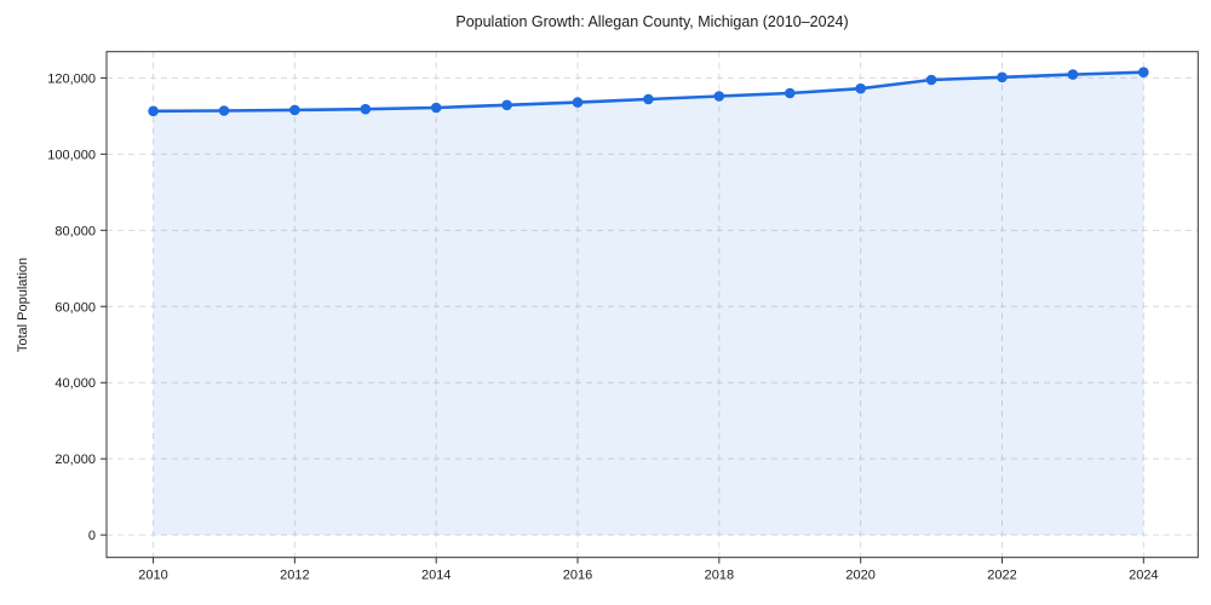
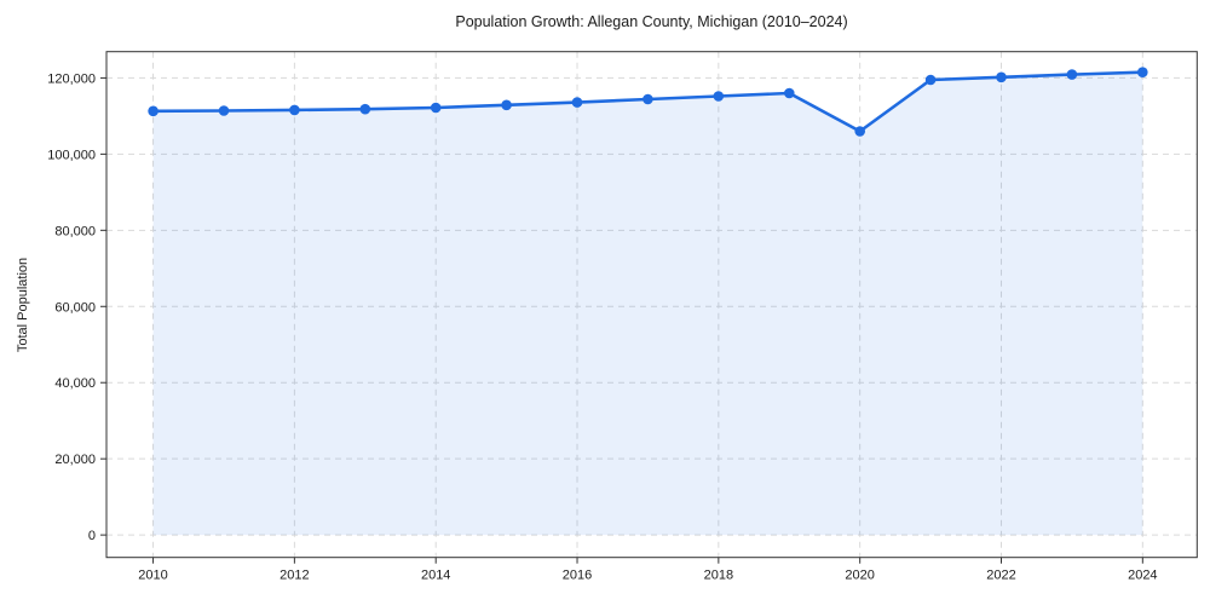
2020: 117000 -> 106000
